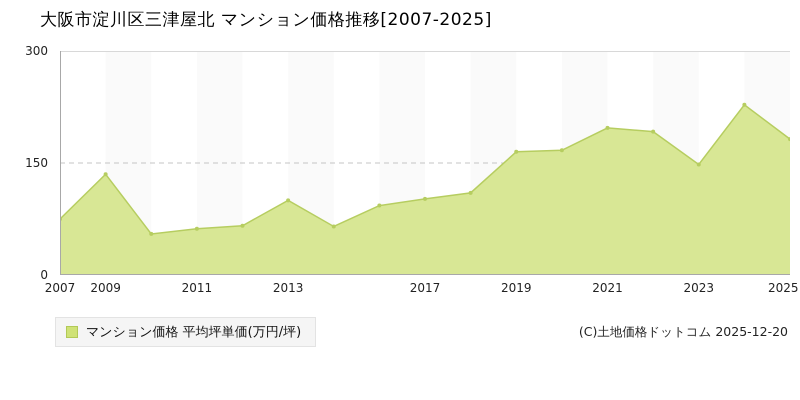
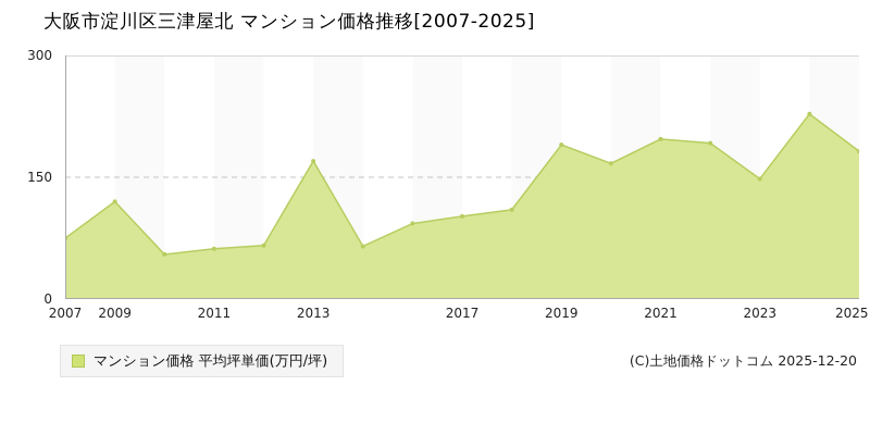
2009: 140 -> 120
2013: 100 -> 170
2019: 160 -> 190
